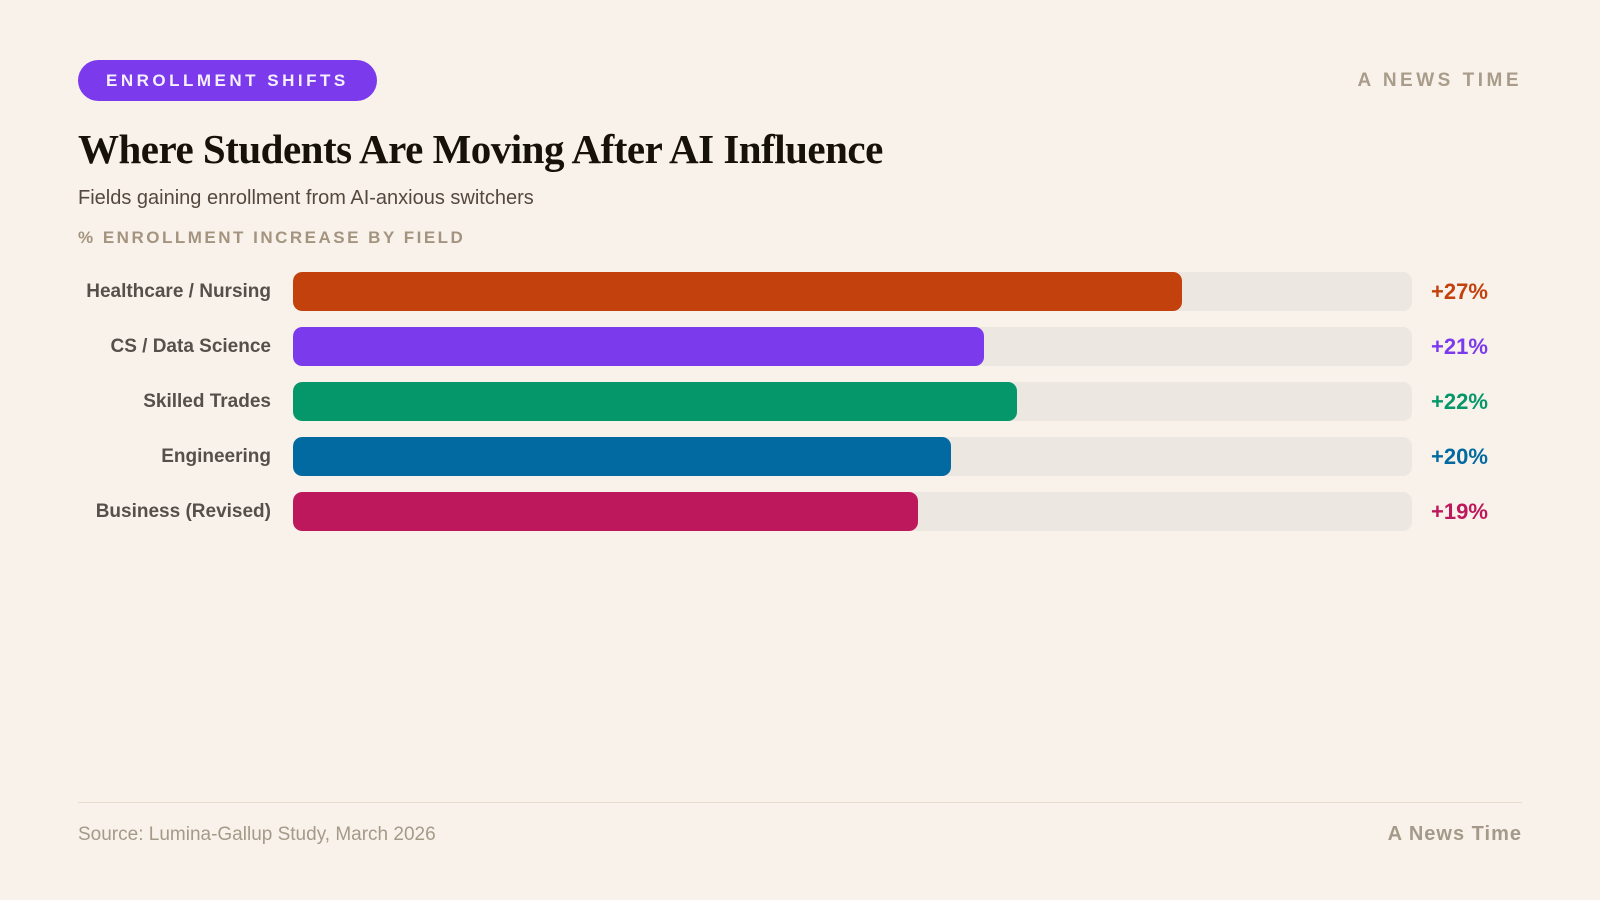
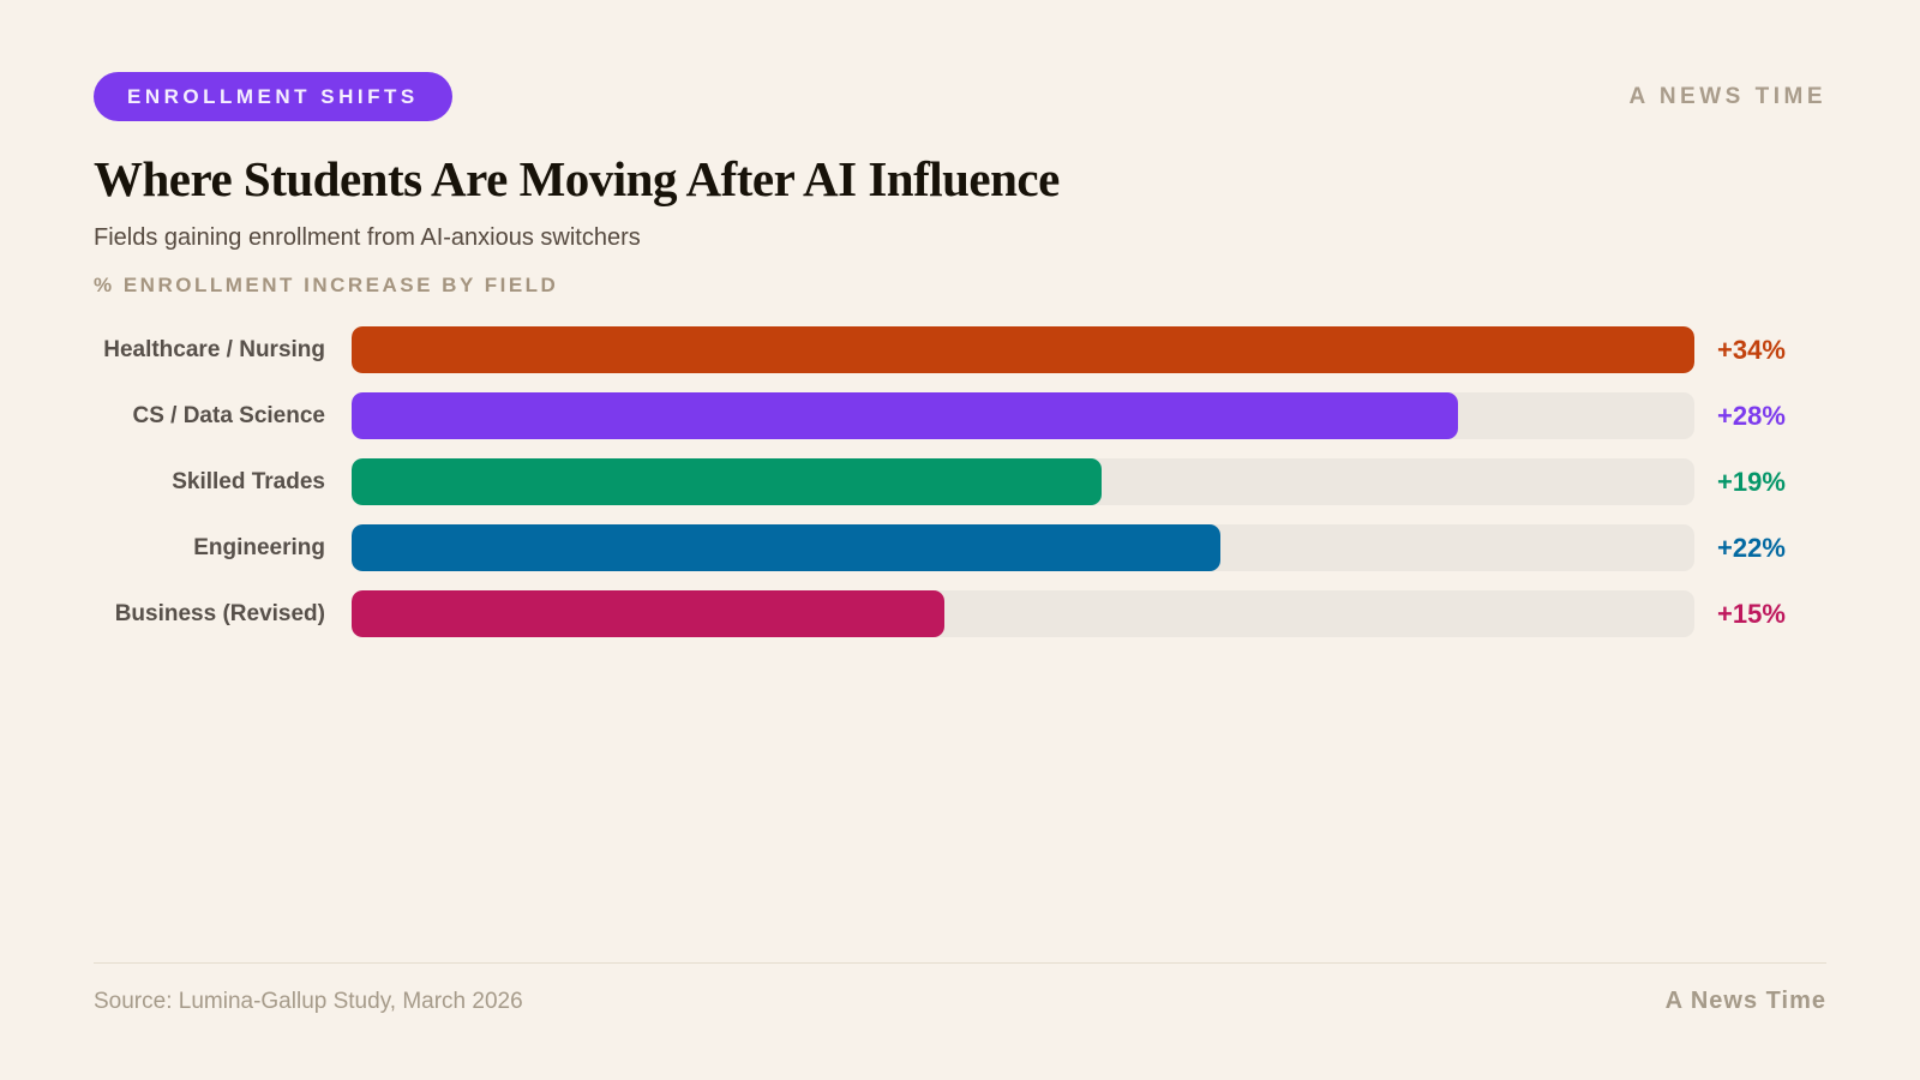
Healthcare / Nursing: +27% -> +34%
CS / Data Science: +21% -> +28%
Skilled Trades: +22% -> +19%
Engineering: +20% -> +22%
Business (Revised): +19% -> +15%
